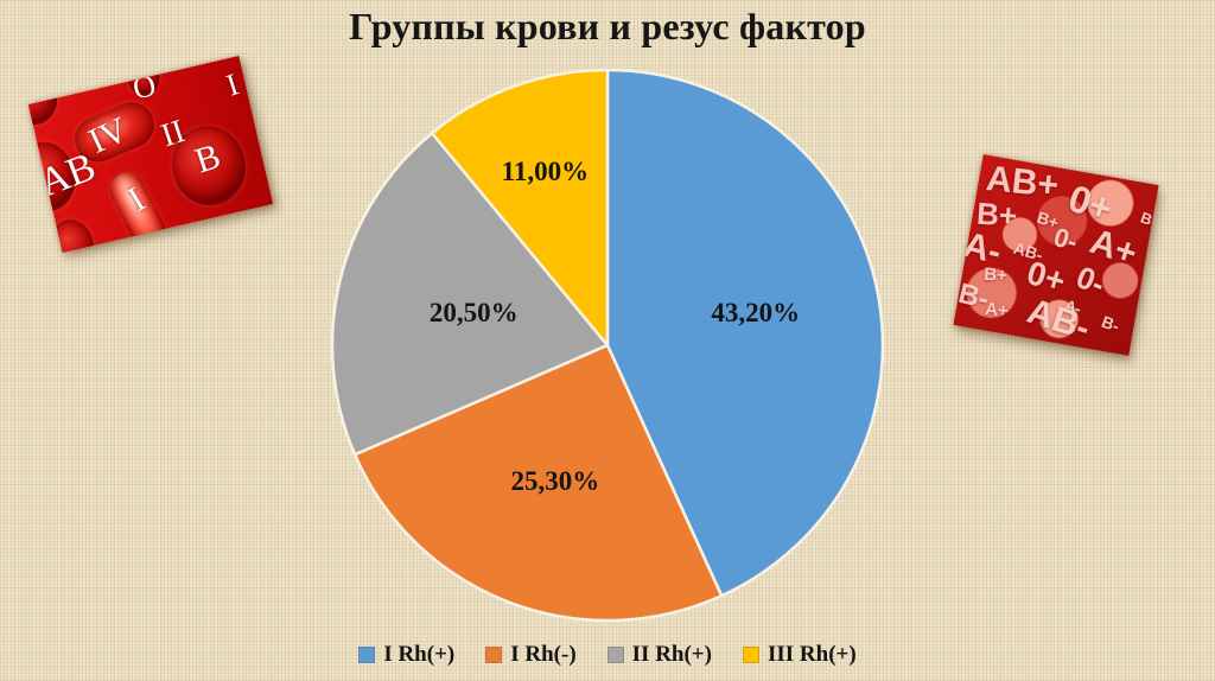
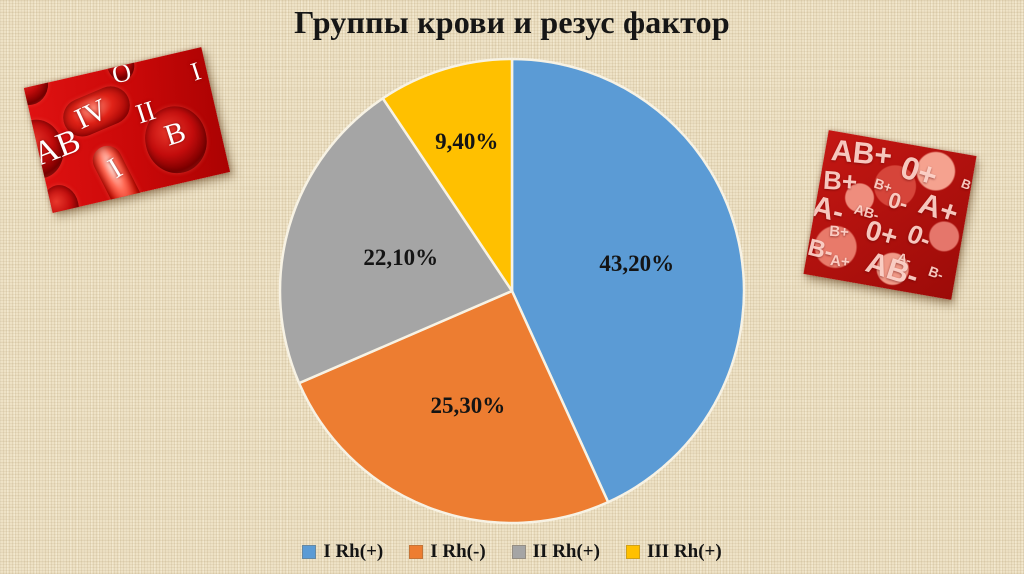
II Rh(+): 20,50% -> 22,10%
III Rh(+): 11,00% -> 9,40%
